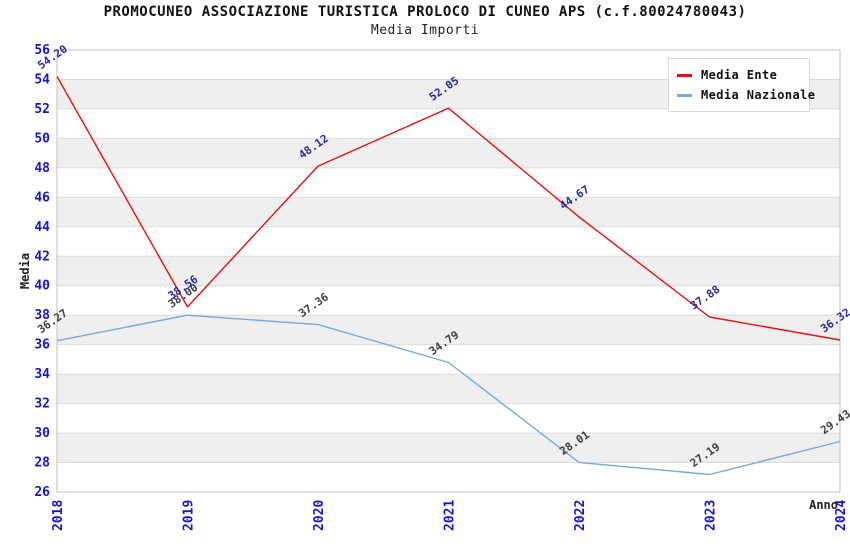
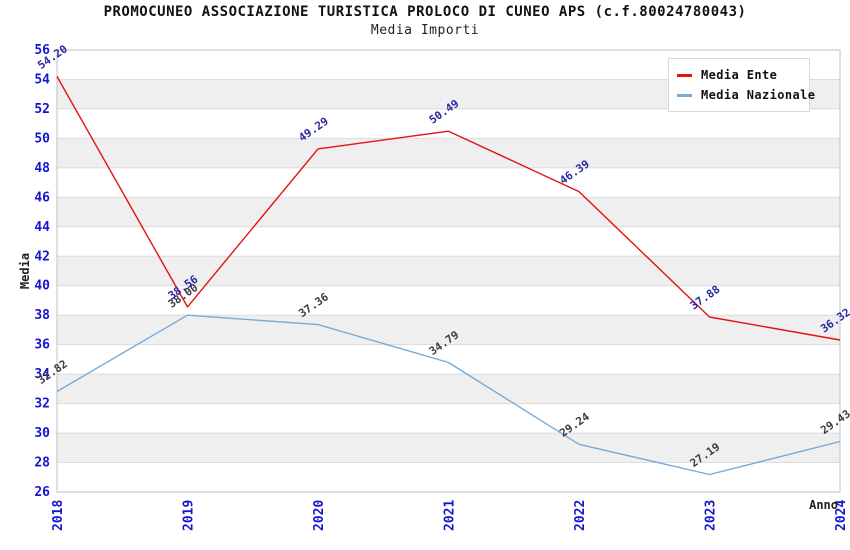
Media Nazionale/2018: 36.27 -> 32.82
Media Ente/2020: 48.12 -> 49.29
Media Ente/2021: 52.05 -> 50.49
Media Nazionale/2022: 28.01 -> 29.24
Media Ente/2022: 44.67 -> 46.39
